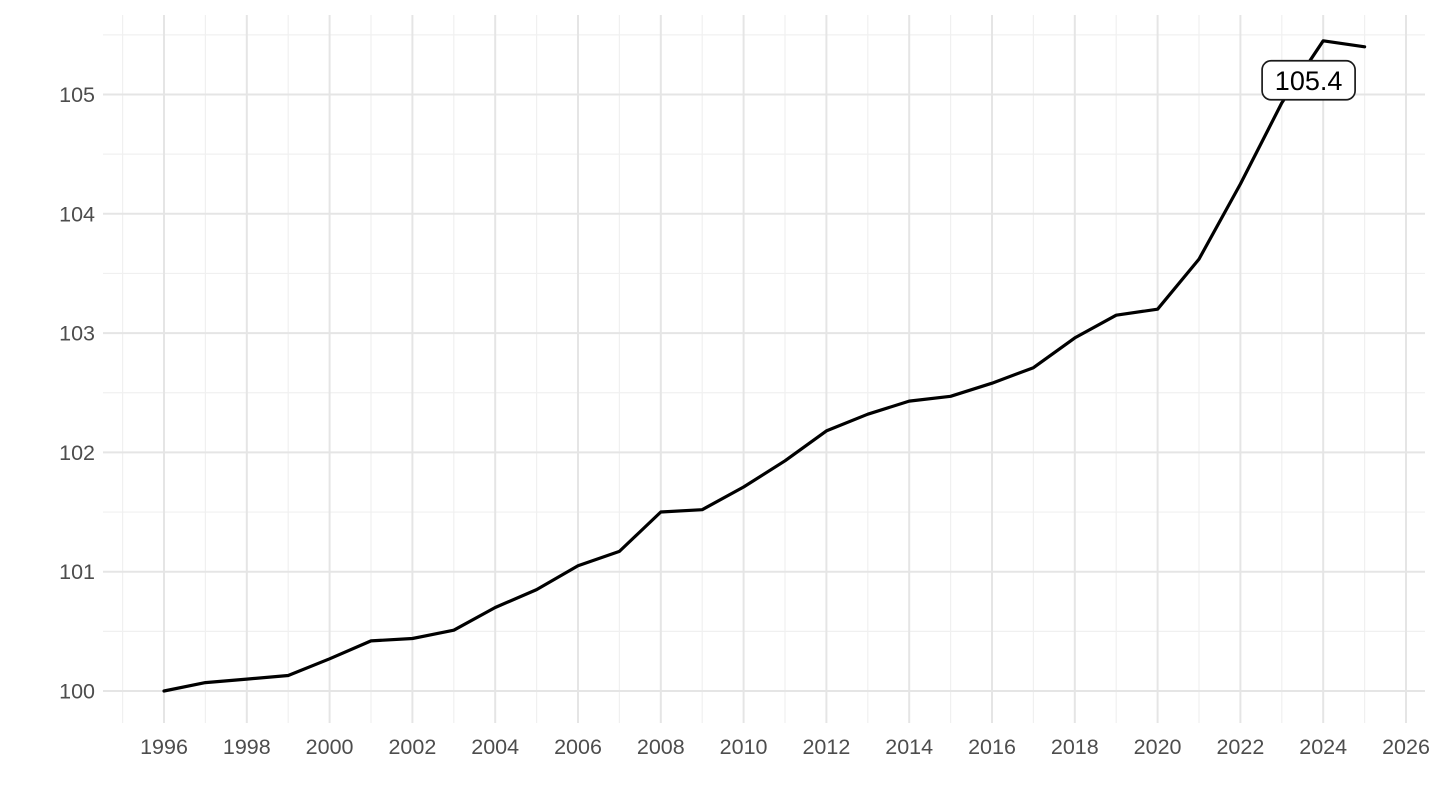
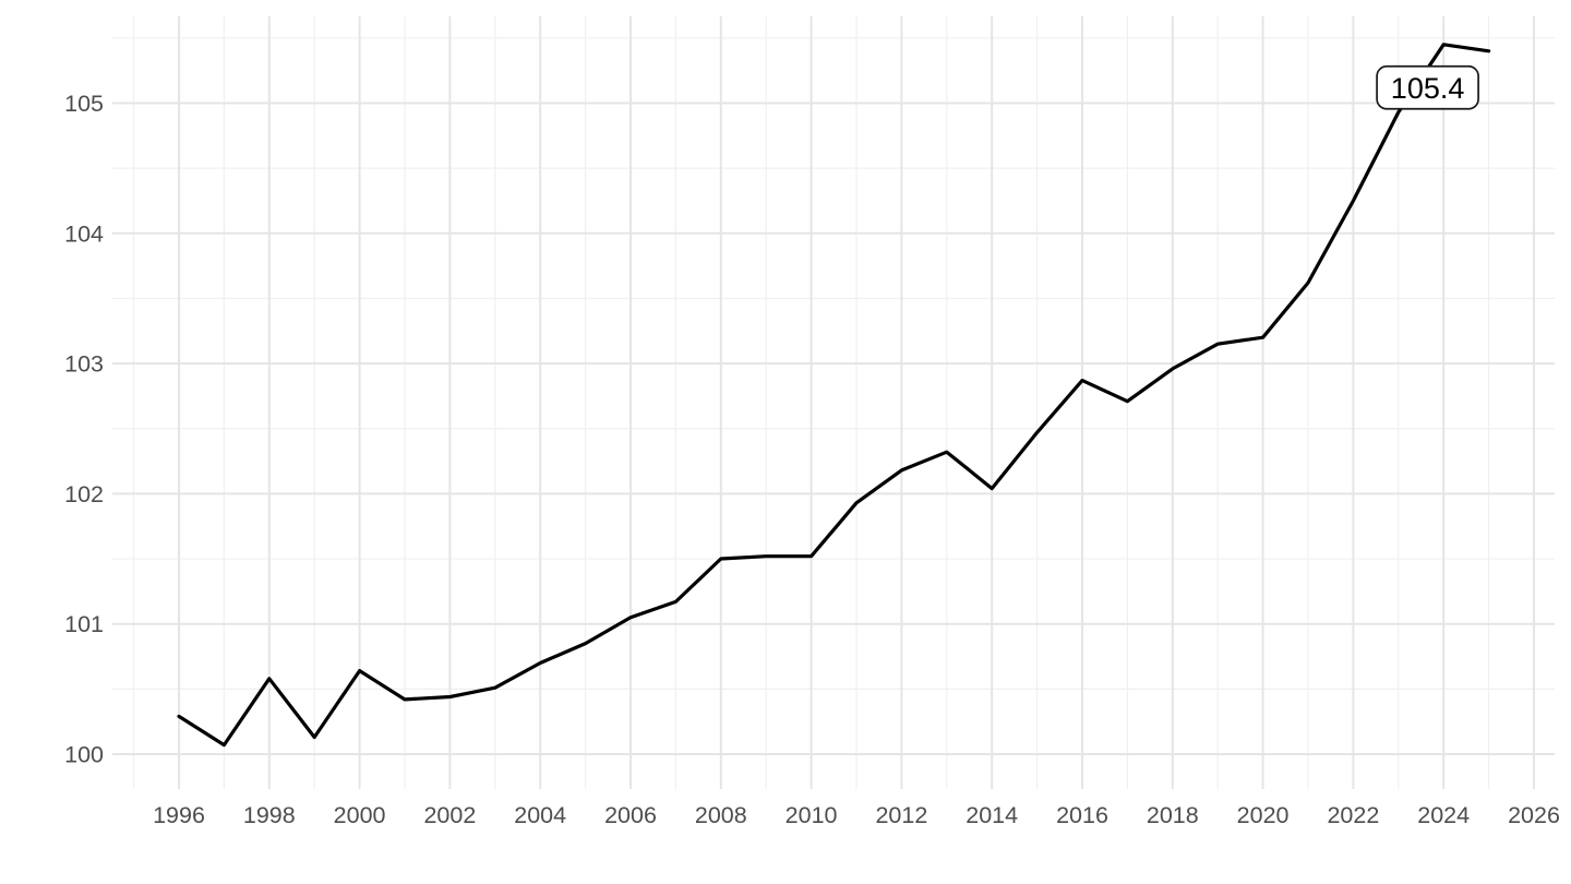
1996: 100.00 -> 100.29
1998: 100.10 -> 100.58
2000: 100.27 -> 100.64
2010: 101.71 -> 101.52
2014: 102.43 -> 102.04
2016: 102.58 -> 102.87
